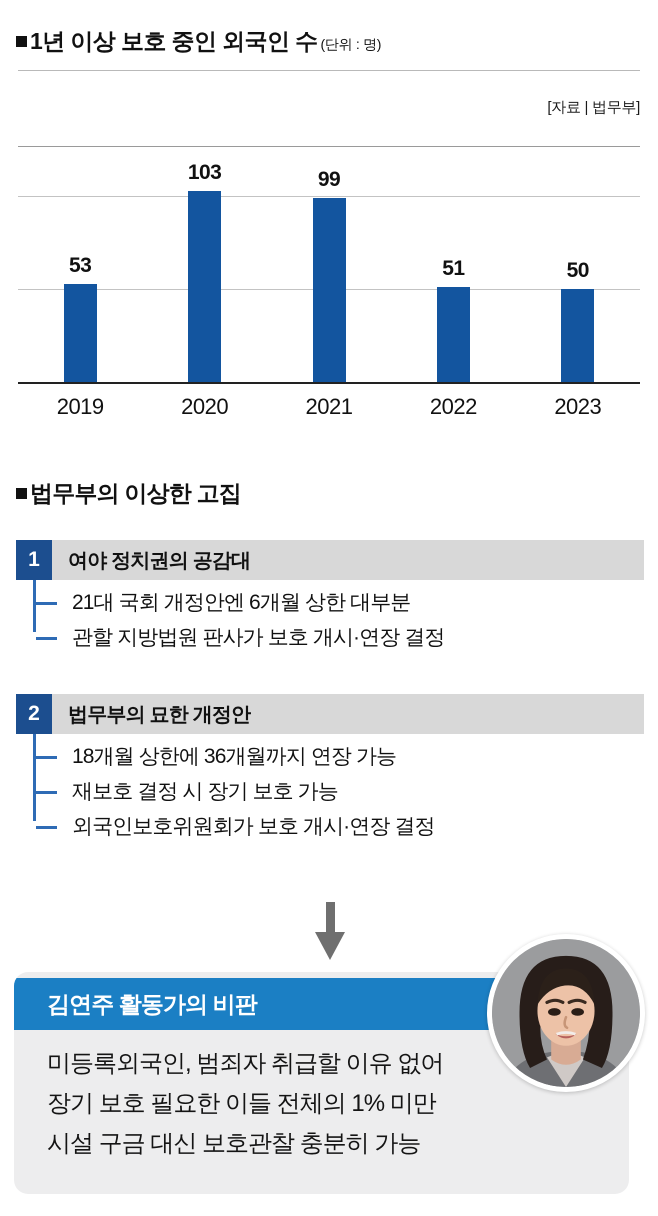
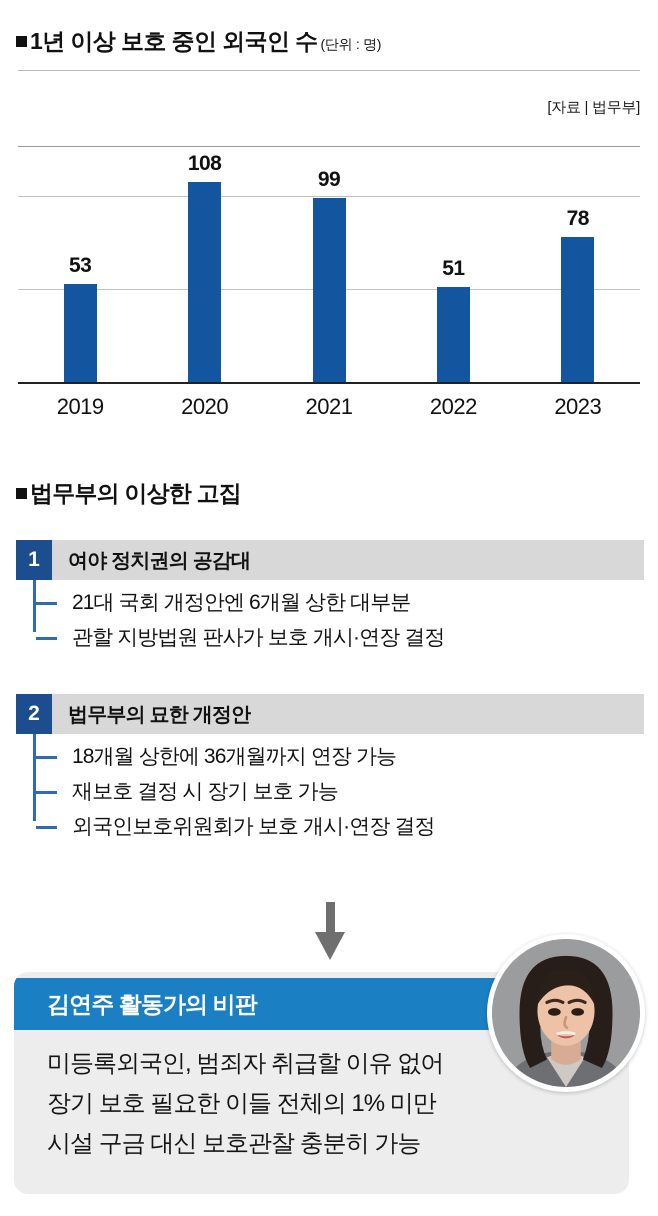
2020: 103 -> 108
2023: 50 -> 78
